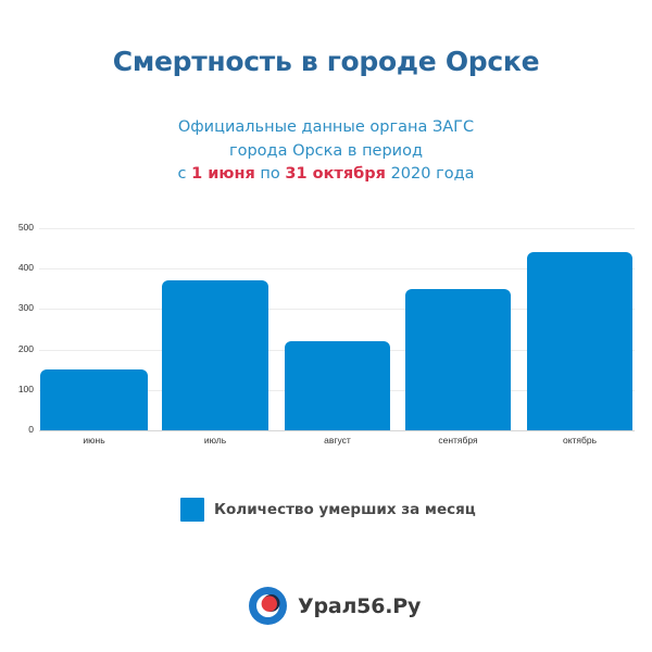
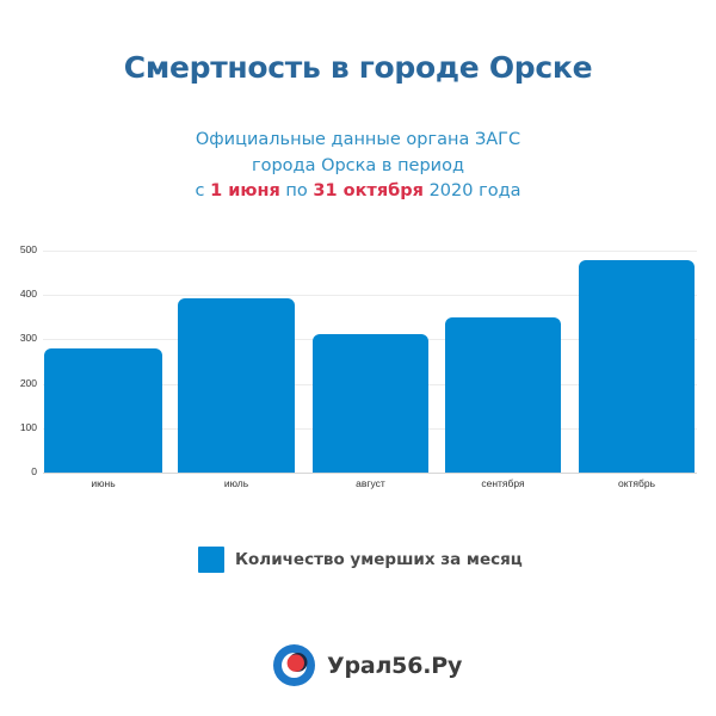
июнь: 150 -> 280
июль: 370 -> 390
август: 220 -> 310
октябрь: 440 -> 480
